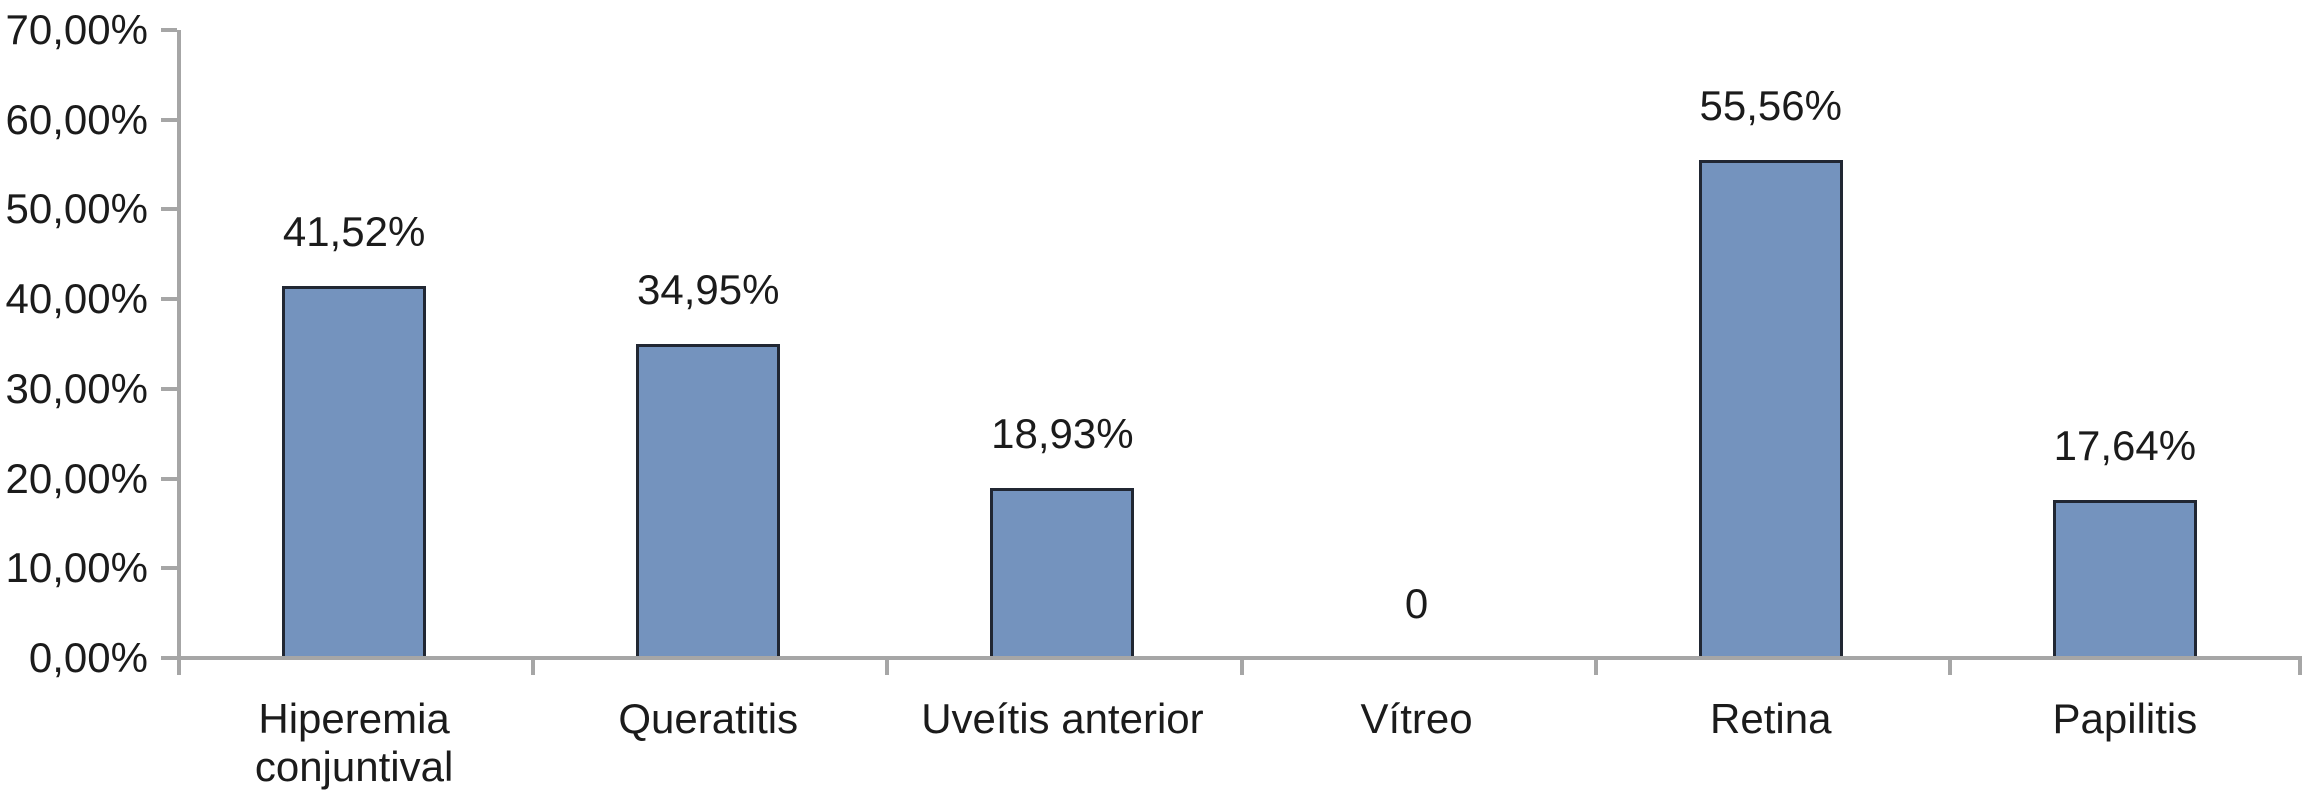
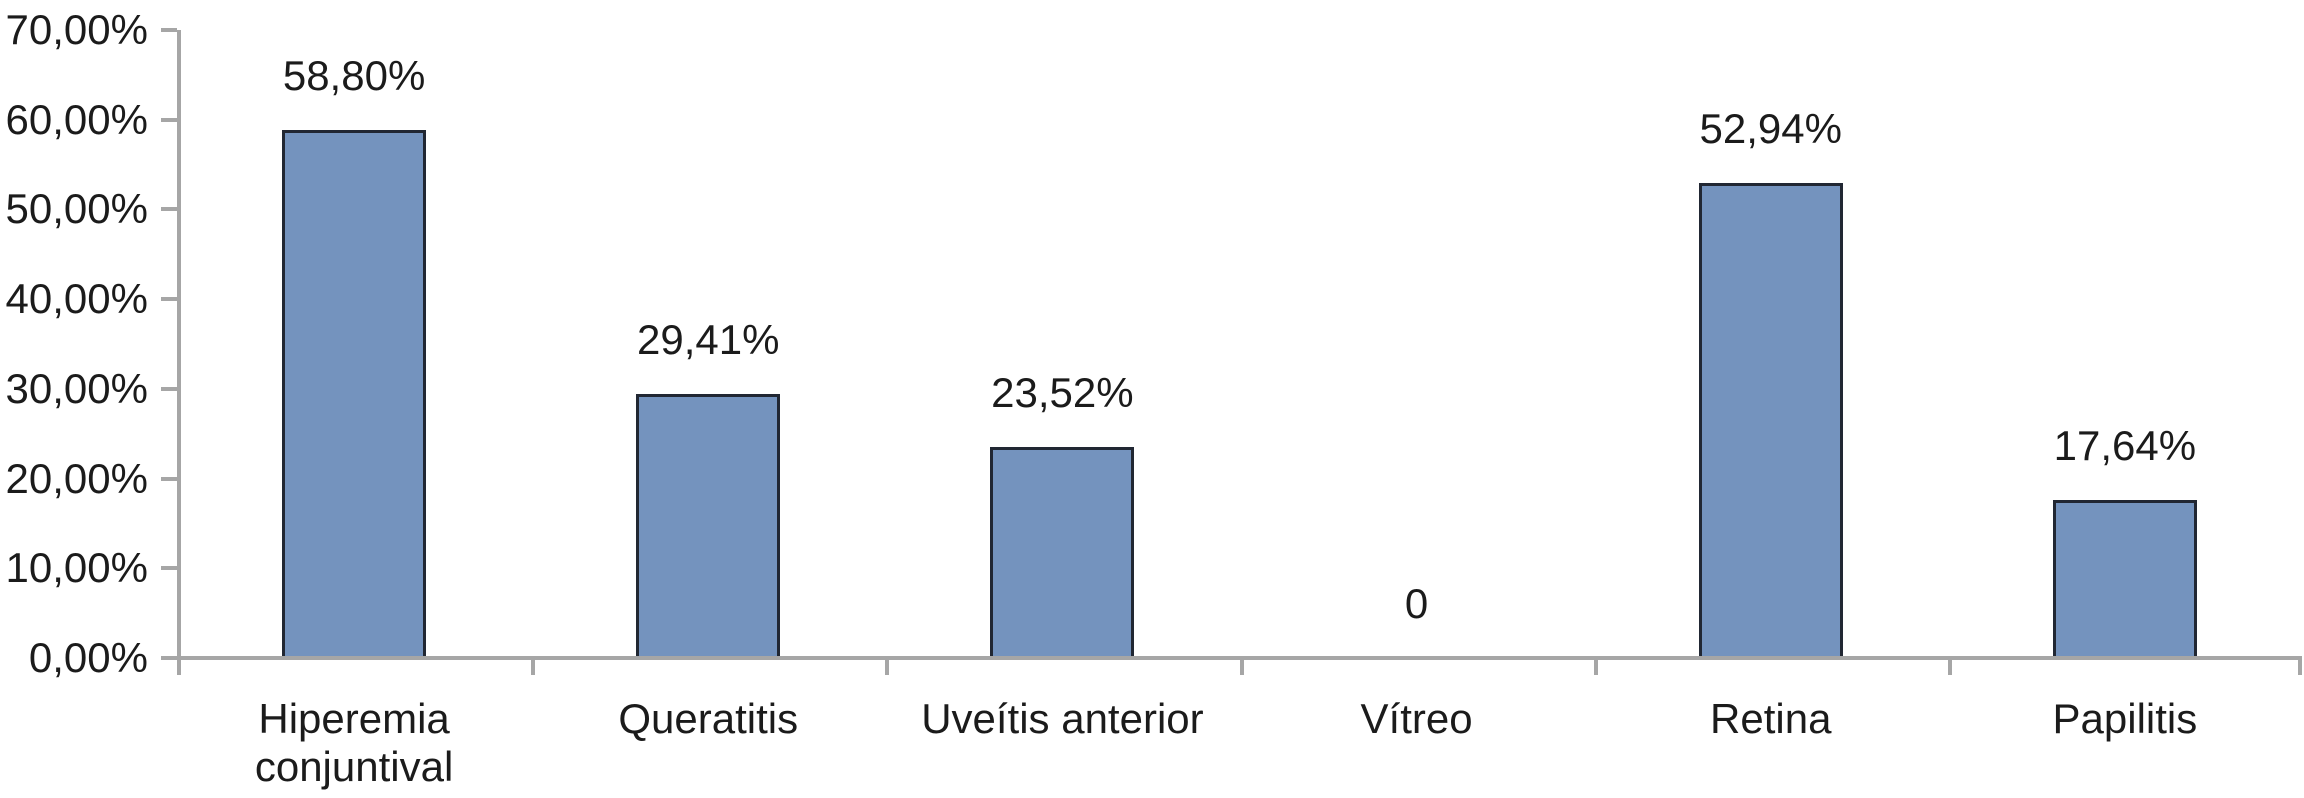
Hiperemia conjuntival: 41,52% -> 58,80%
Queratitis: 34,95% -> 29,41%
Uveítis anterior: 18,93% -> 23,52%
Retina: 55,56% -> 52,94%
